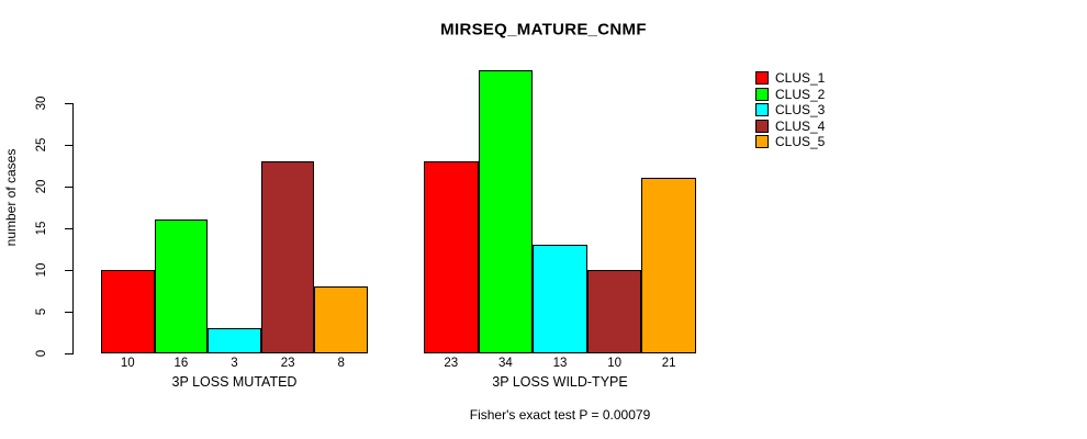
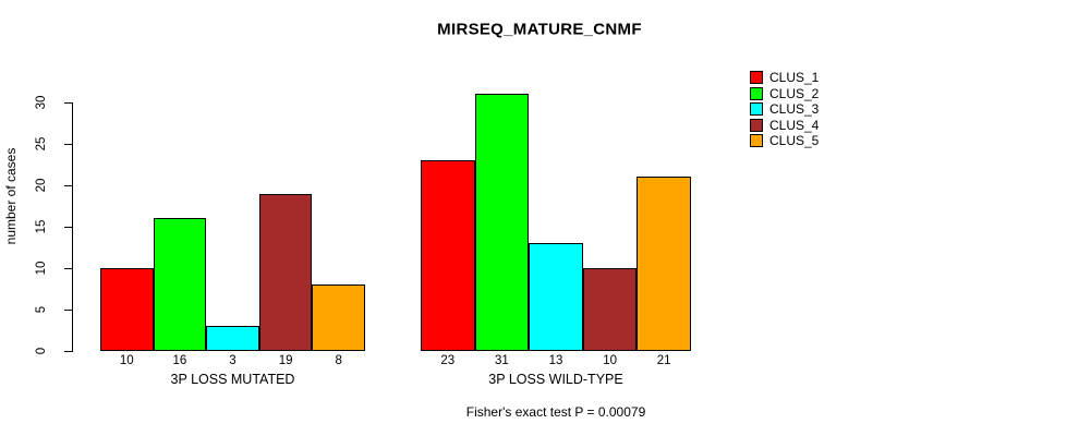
CLUS_4/3P LOSS MUTATED: 23 -> 19
CLUS_2/3P LOSS WILD-TYPE: 34 -> 31
